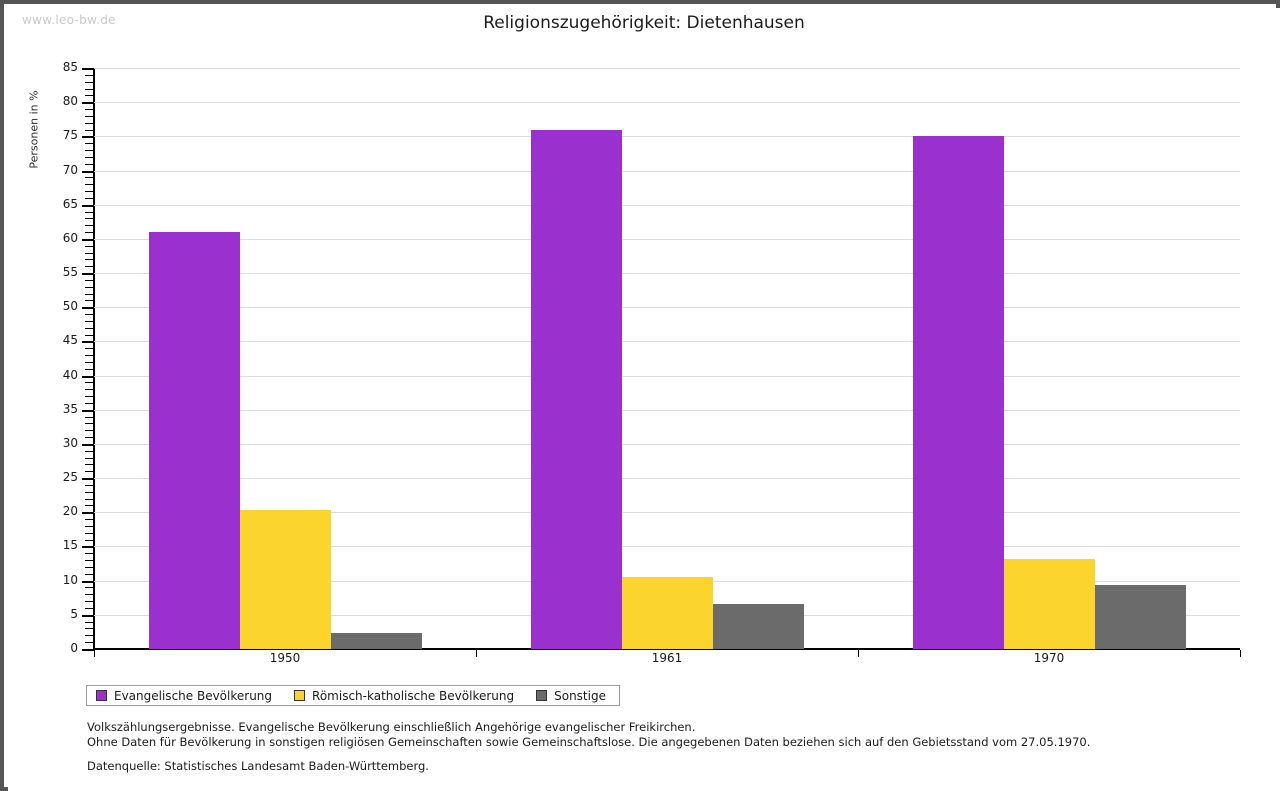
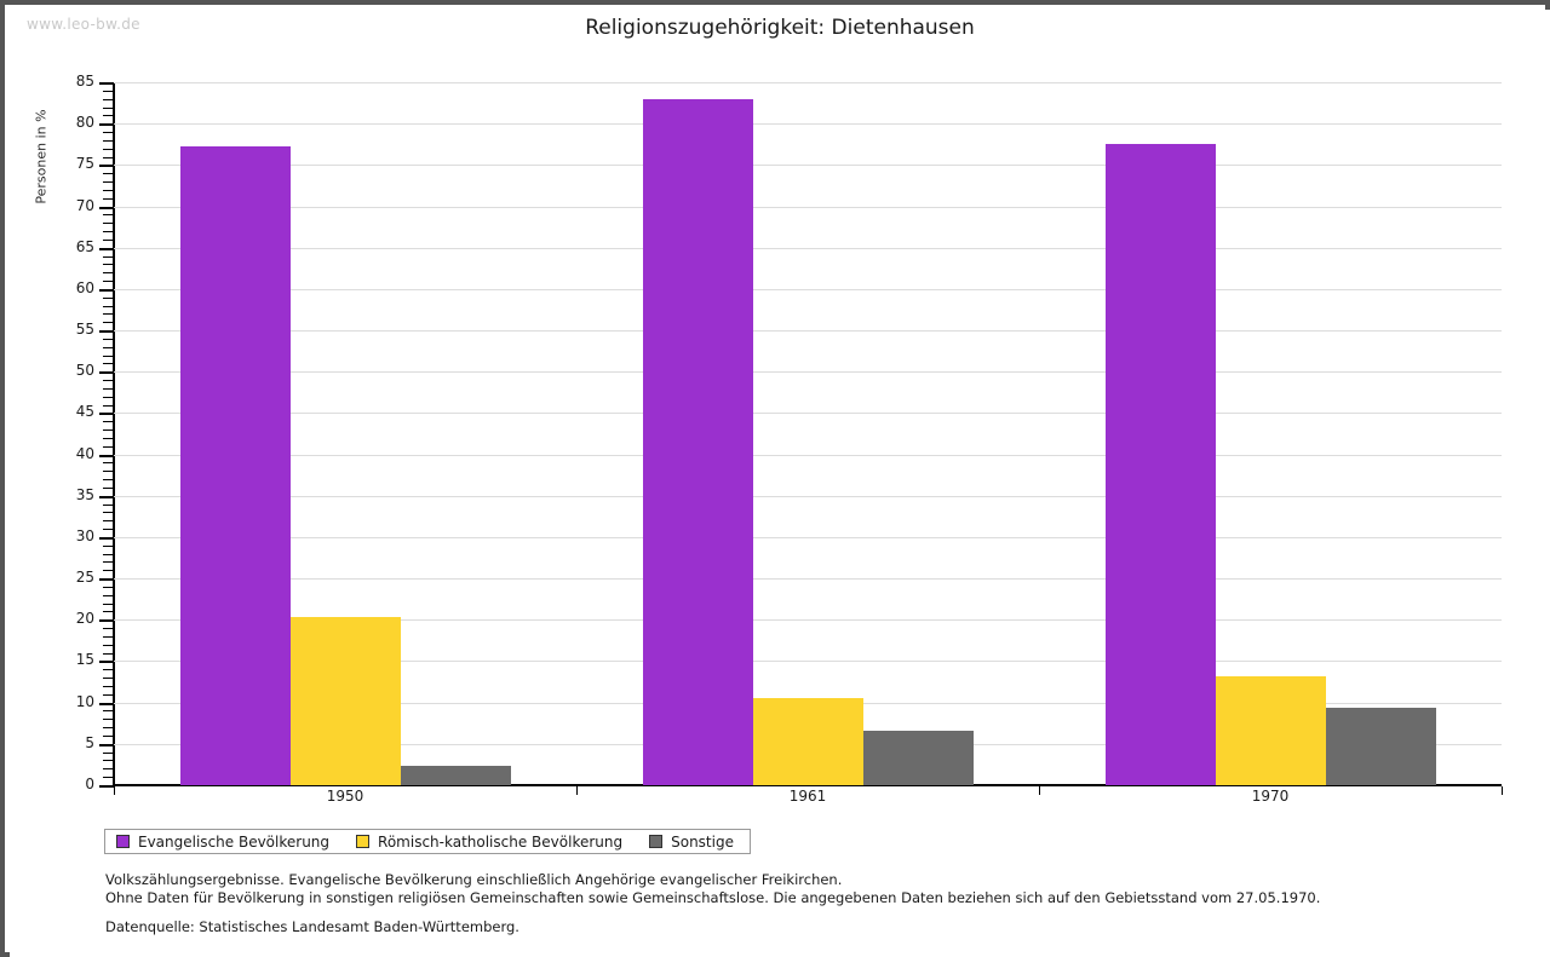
Evangelische Bevölkerung/1950: 61 -> 77
Evangelische Bevölkerung/1961: 76 -> 83
Evangelische Bevölkerung/1970: 75 -> 78
